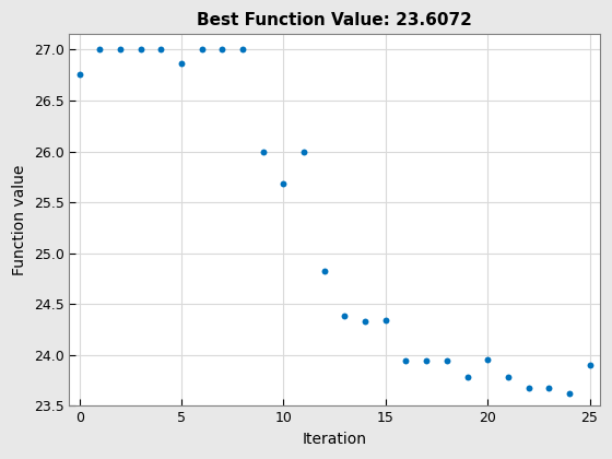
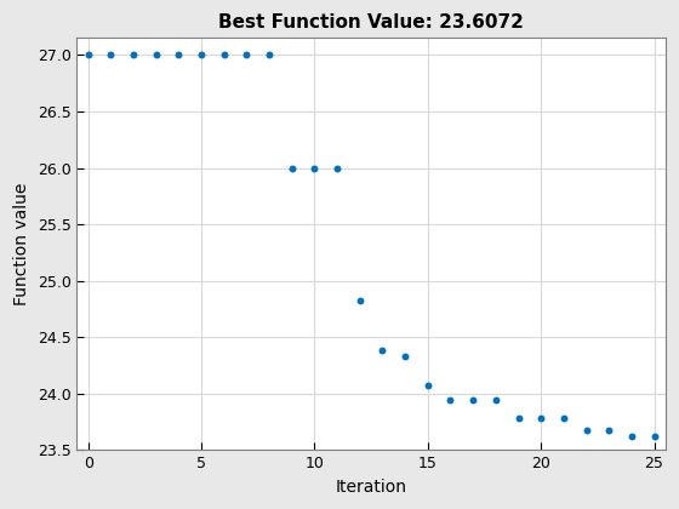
0: 26.76 -> 27.00
5: 26.86 -> 27.00
10: 25.68 -> 26.00
15: 24.34 -> 24.07
20: 23.96 -> 23.78
25: 23.90 -> 23.62
